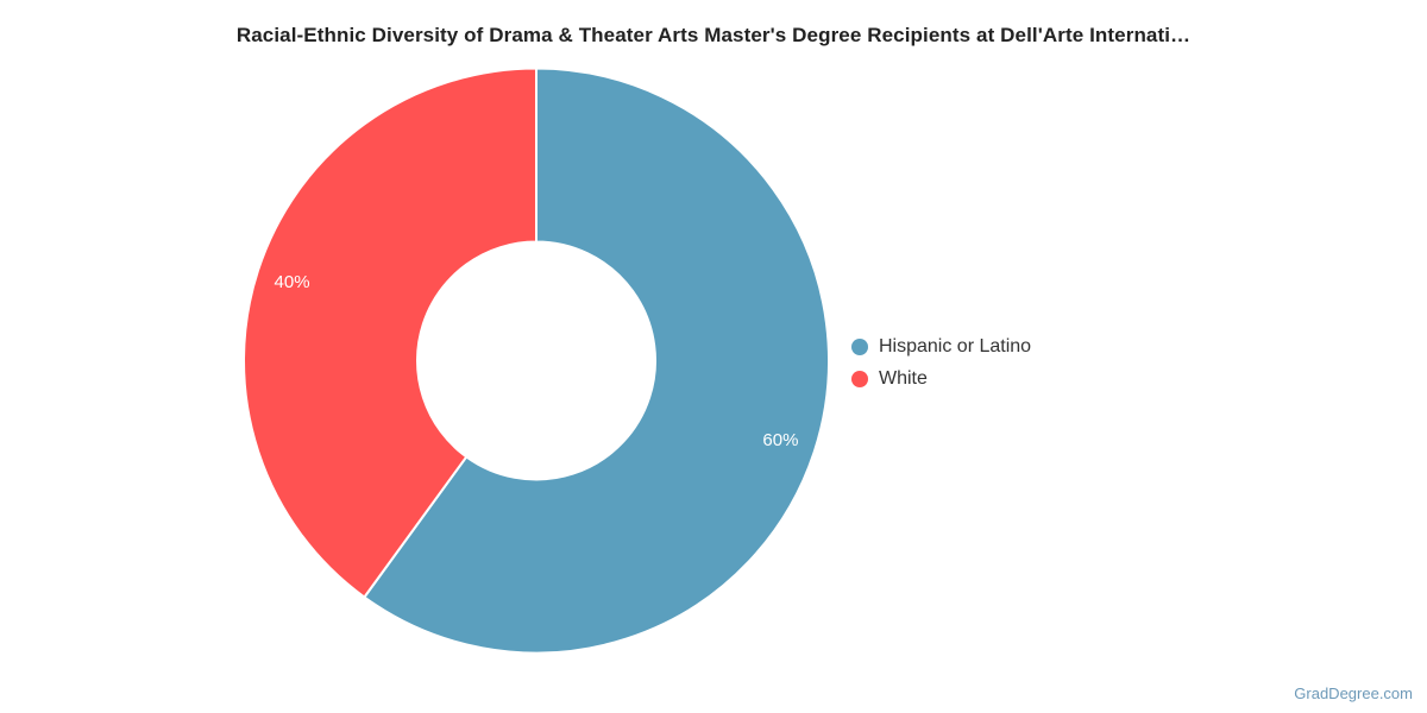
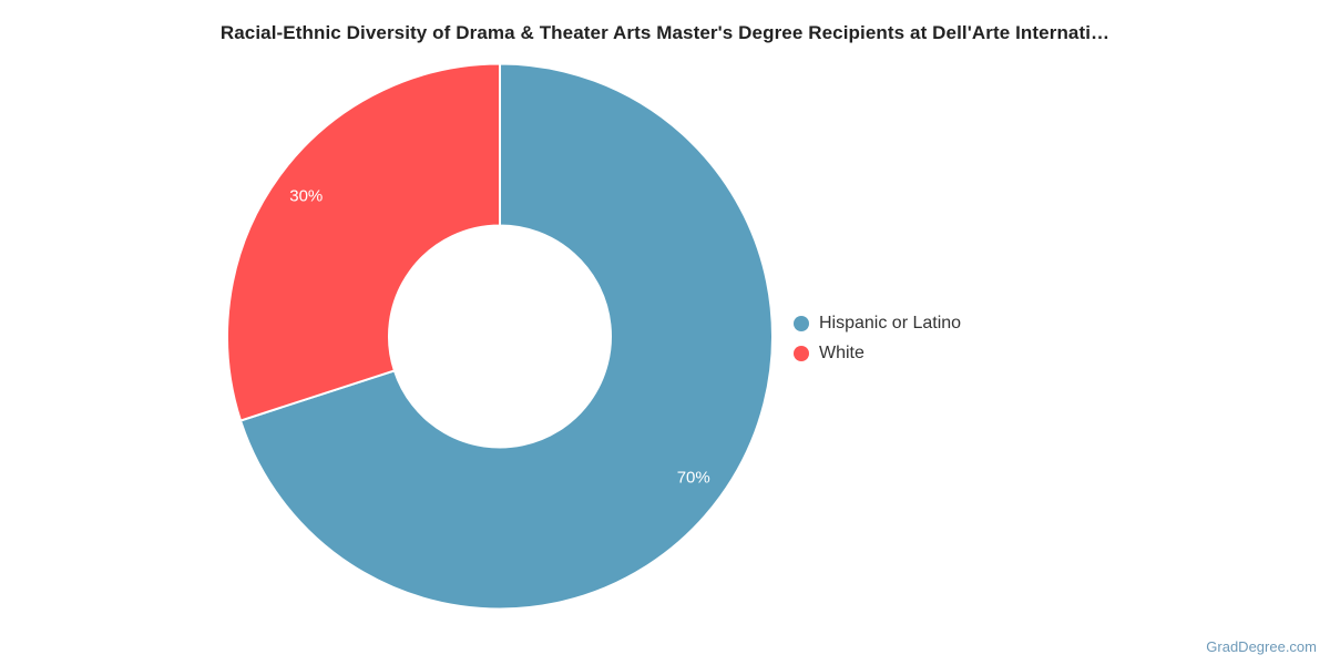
Hispanic or Latino: 60% -> 70%
White: 40% -> 30%
